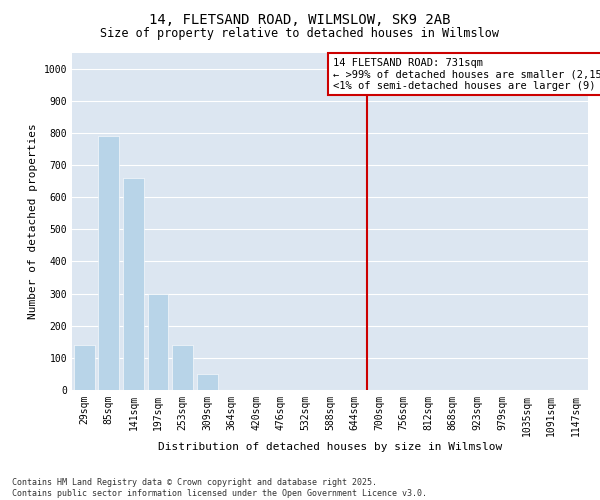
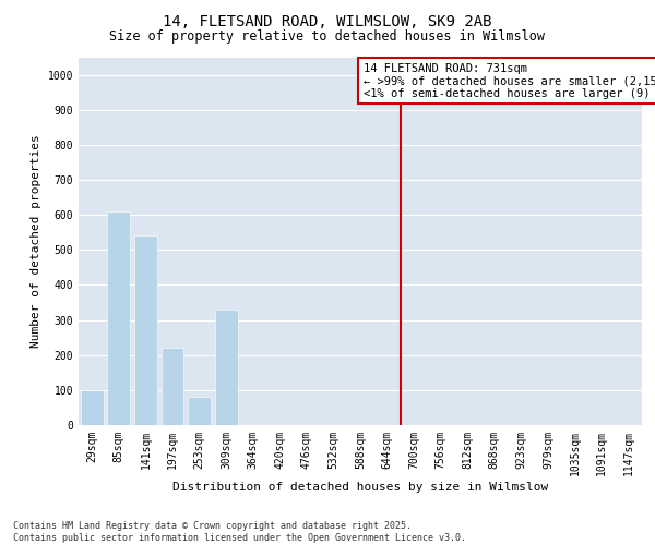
29sqm: 140 -> 100
85sqm: 790 -> 610
141sqm: 660 -> 540
197sqm: 300 -> 220
253sqm: 140 -> 80
309sqm: 50 -> 330
